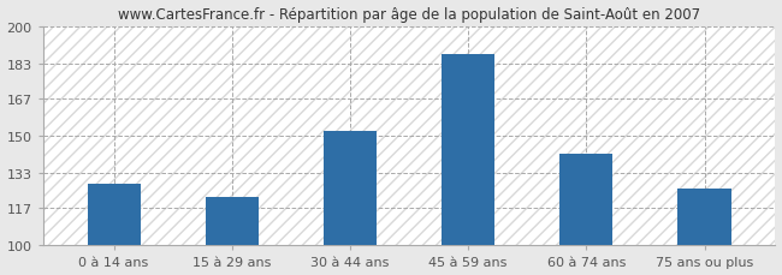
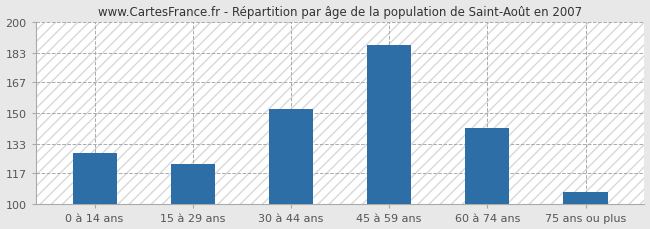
75 ans ou plus: 126 -> 107
